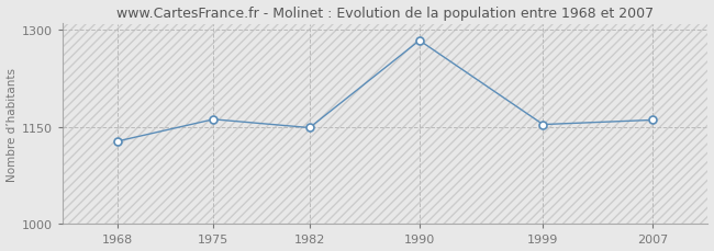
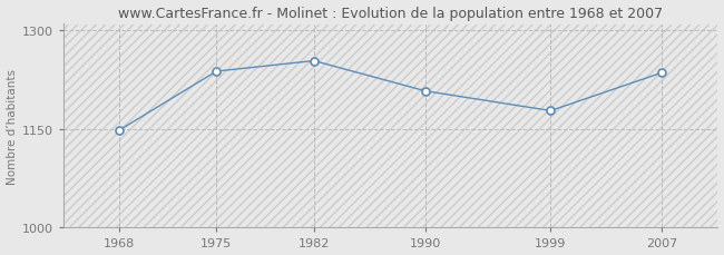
1968: 1128 -> 1148
1975: 1162 -> 1238
1982: 1149 -> 1254
1990: 1284 -> 1208
1999: 1154 -> 1178
2007: 1161 -> 1236
